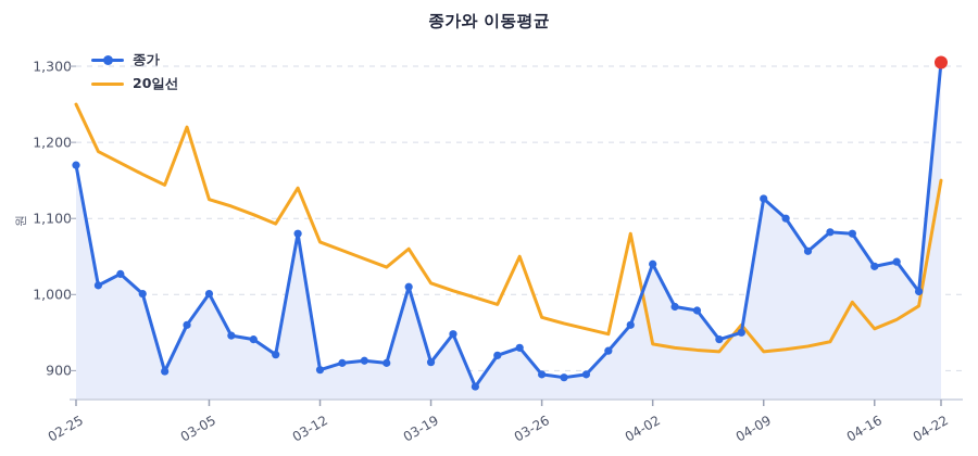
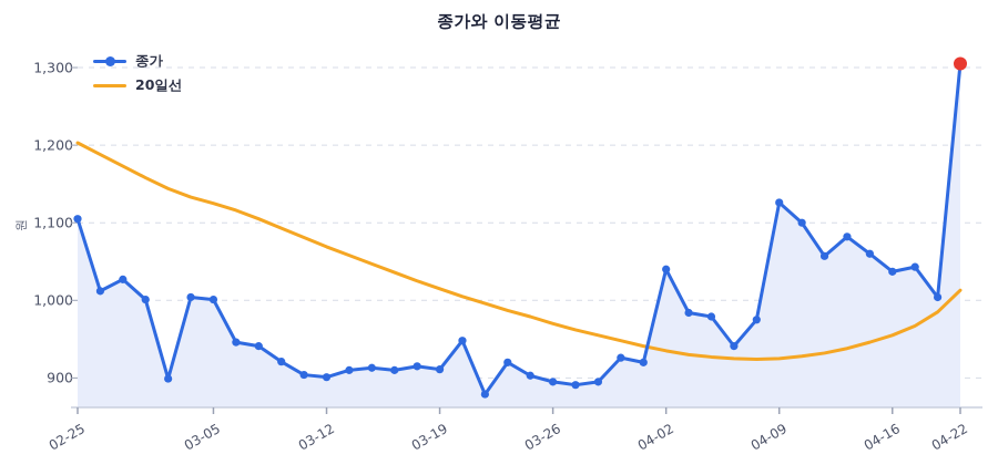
종가/02-25: 1170 -> 1100
20일선/02-25: 1250 -> 1200
종가/03-05: 960 -> 1000
20일선/03-05: 1220 -> 1130
종가/03-12: 1080 -> 900
20일선/03-12: 1140 -> 1080
종가/03-19: 1010 -> 920
20일선/03-19: 1060 -> 1020
종가/03-26: 930 -> 900
20일선/03-26: 1050 -> 980
종가/04-02: 960 -> 920
20일선/04-02: 1080 -> 940
종가/04-09: 950 -> 980
20일선/04-09: 960 -> 920
종가/04-16: 1080 -> 1060
20일선/04-16: 990 -> 950
20일선/04-22: 1150 -> 1010
